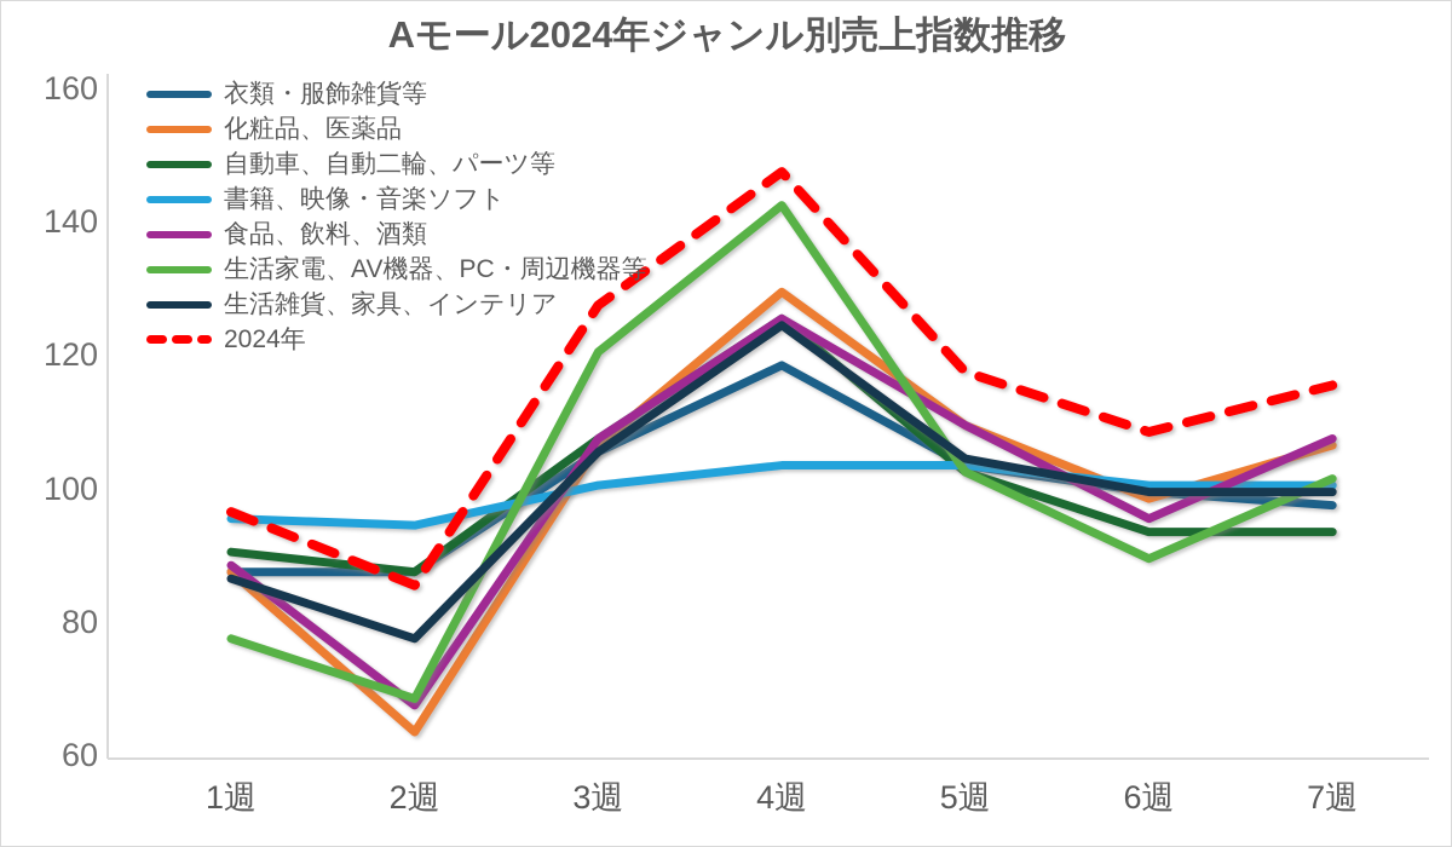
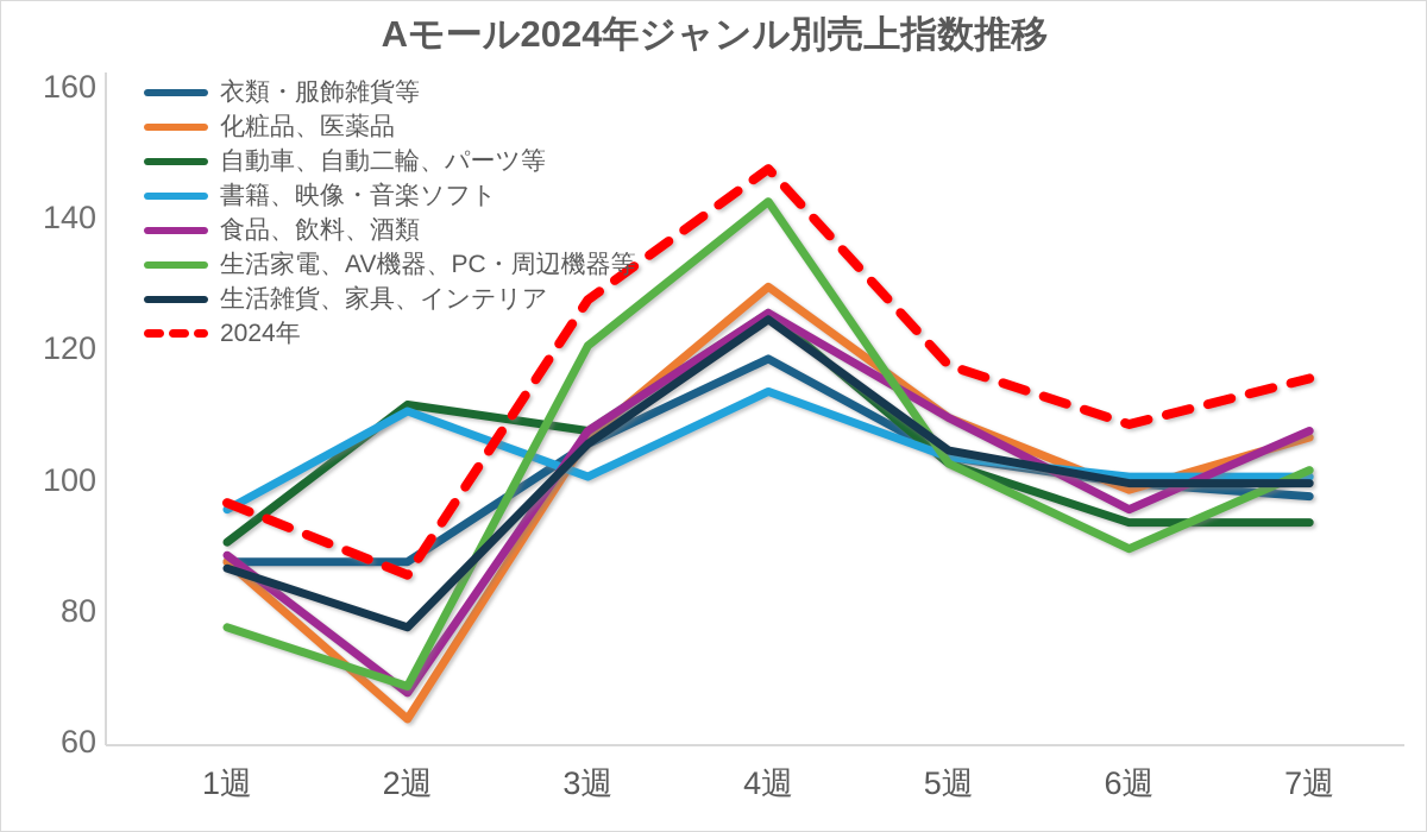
自動車、自動二輪、パーツ等/2週: 88 -> 112
書籍、映像・音楽ソフト/2週: 95 -> 111
書籍、映像・音楽ソフト/4週: 104 -> 114
